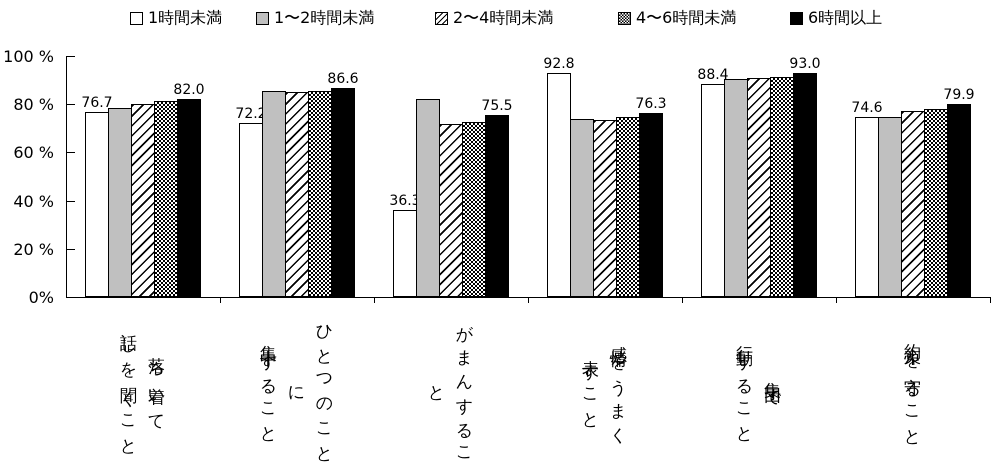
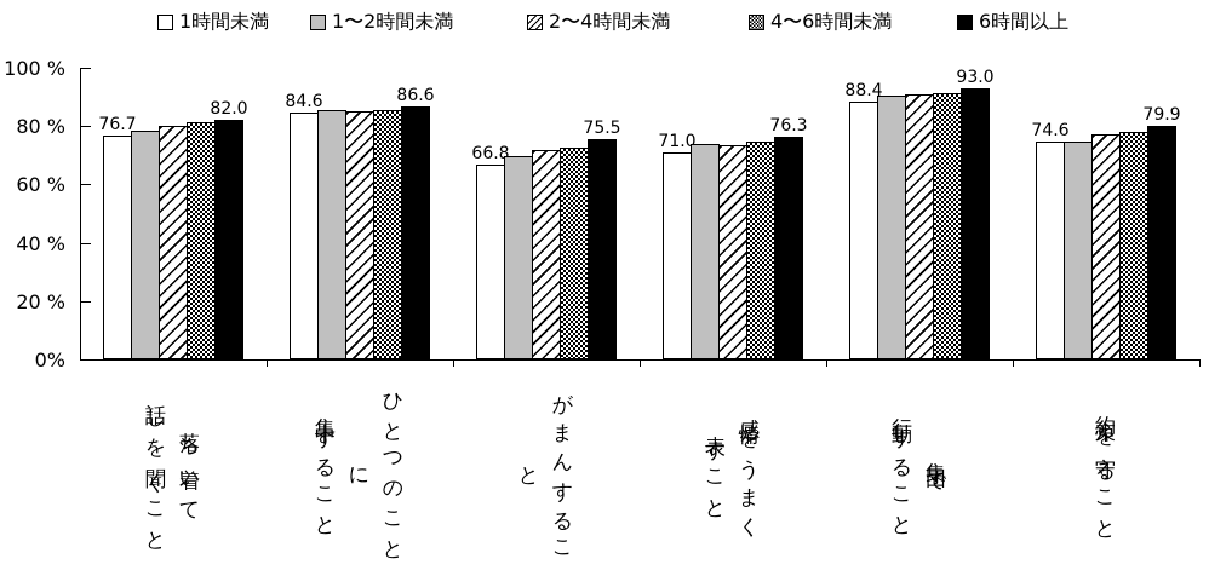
1時間未満/ひとつのことに集中すること: 72.2 -> 84.6
1時間未満/がまんすること: 36.3 -> 66.8
1〜2時間未満/がまんすること: 82% -> 70%
1時間未満/感情をうまく表すこと: 92.8 -> 71.0
